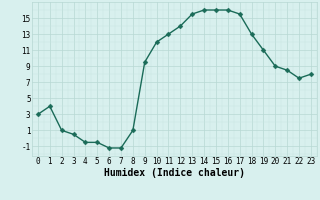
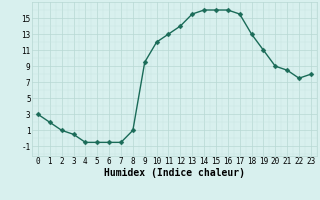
1: 4.0 -> 2.0
6: -1.2 -> -0.5
7: -1.2 -> -0.5
